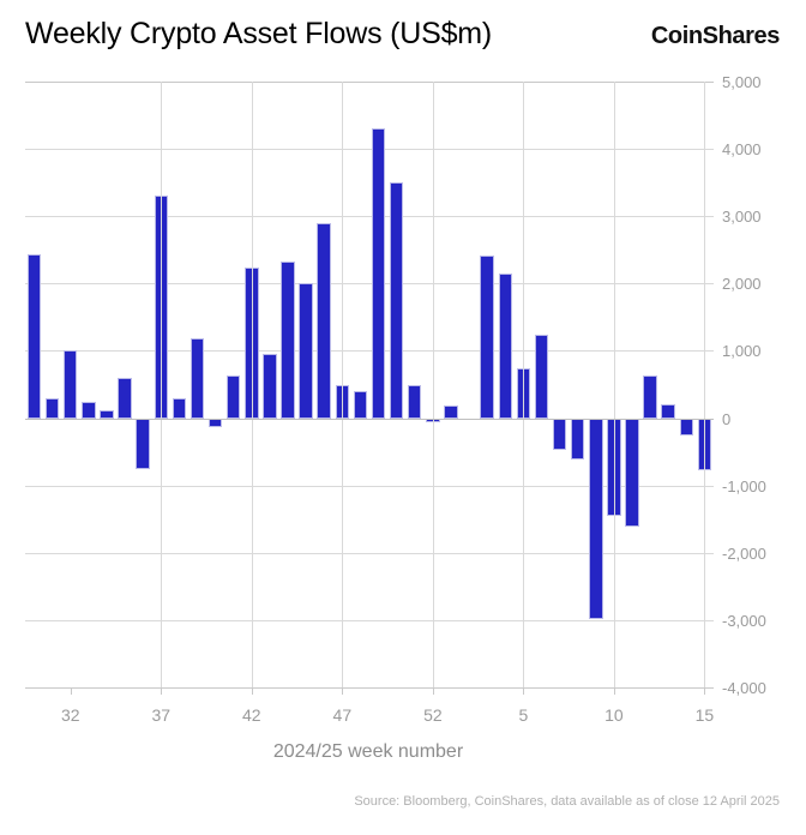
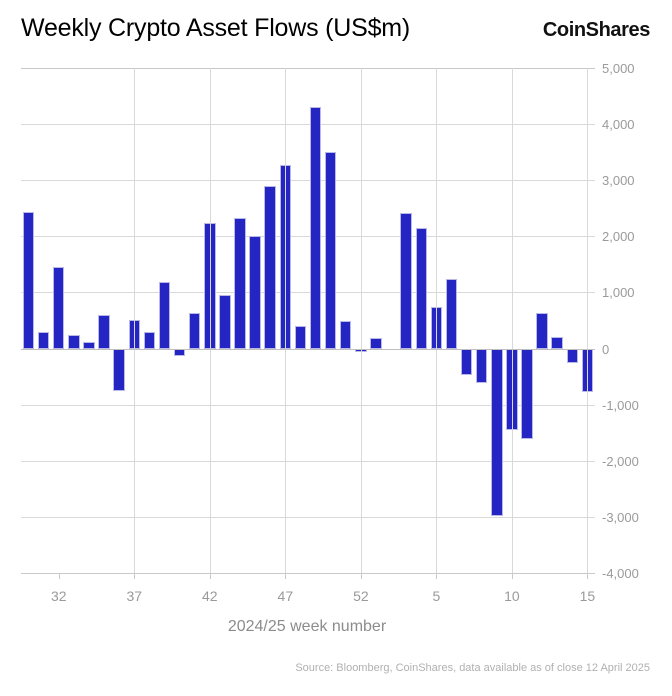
32: 1000 -> 1400
37: 3300 -> 500
47: 500 -> 3300
